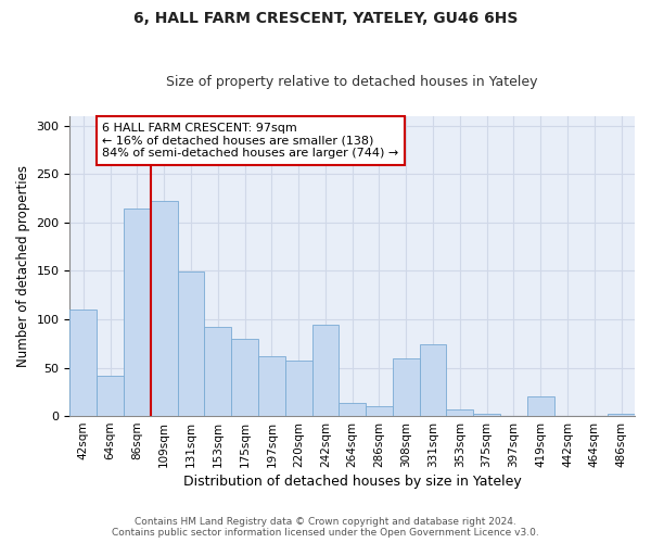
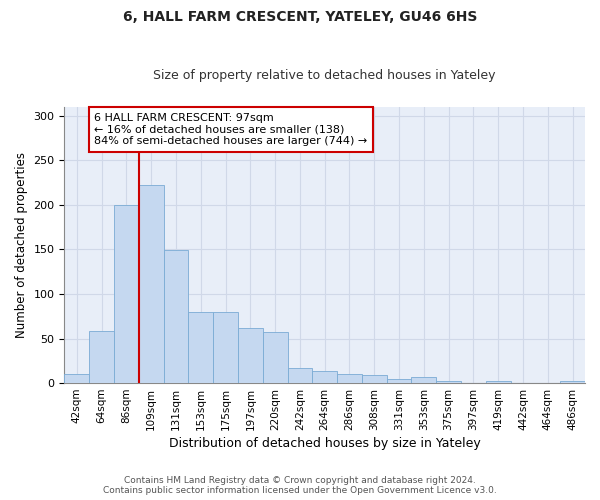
42sqm: 110 -> 10
64sqm: 42 -> 58
86sqm: 214 -> 200
153sqm: 92 -> 80
242sqm: 94 -> 17
308sqm: 60 -> 9
331sqm: 74 -> 5
419sqm: 20 -> 2
